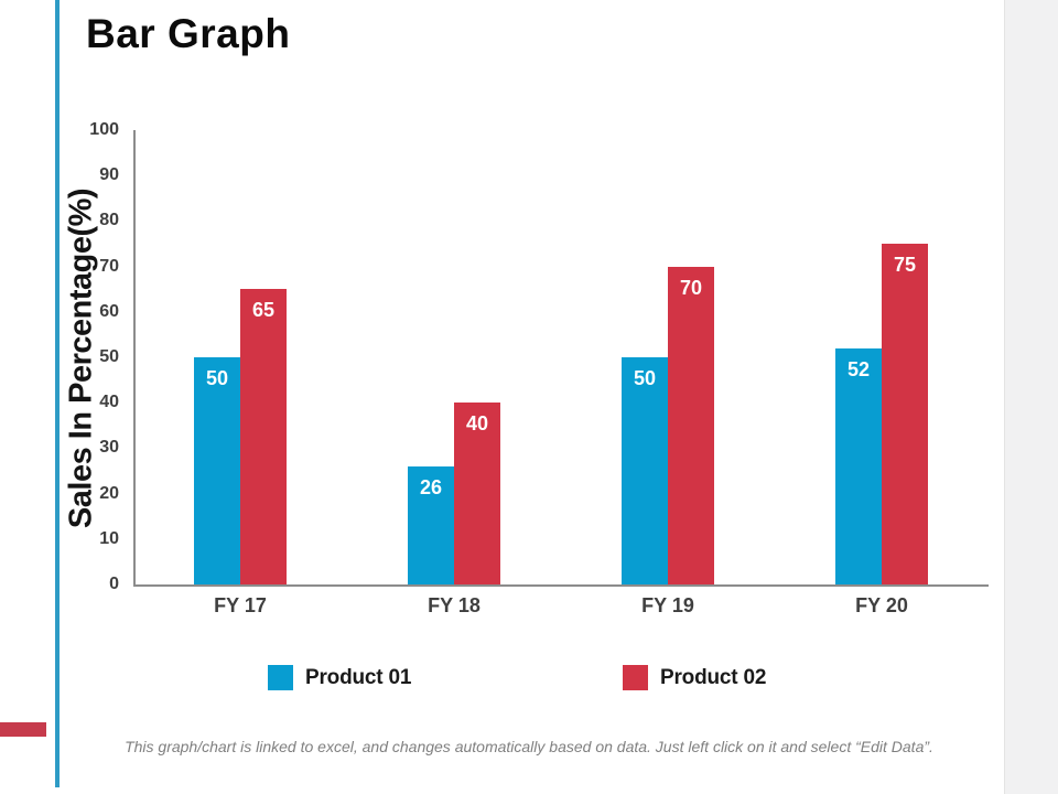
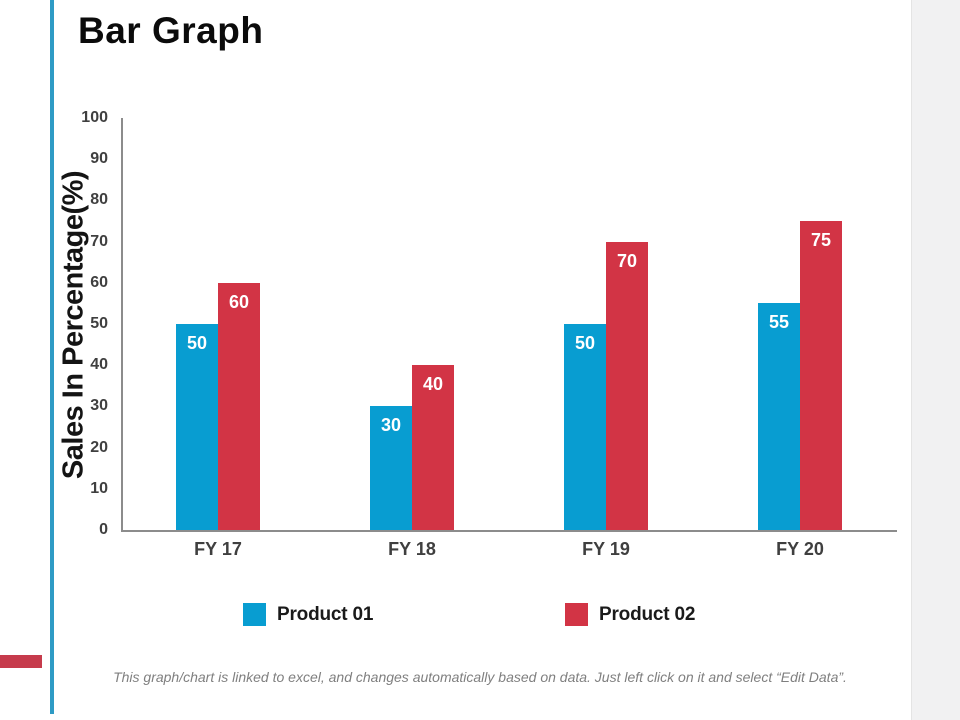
Product 02/FY 17: 65 -> 60
Product 01/FY 18: 26 -> 30
Product 01/FY 20: 52 -> 55
